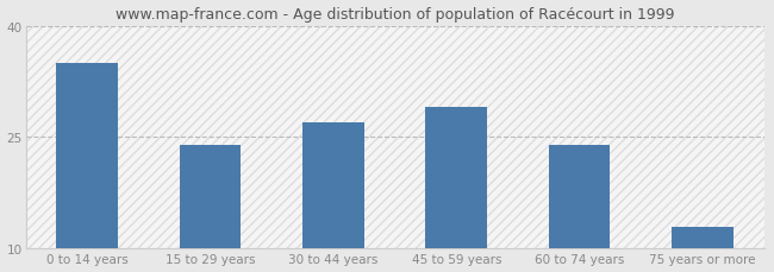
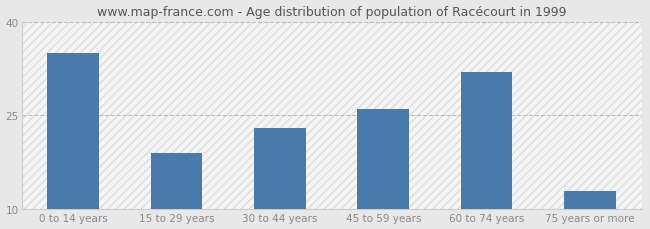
15 to 29 years: 24 -> 19
30 to 44 years: 27 -> 23
45 to 59 years: 29 -> 26
60 to 74 years: 24 -> 32
